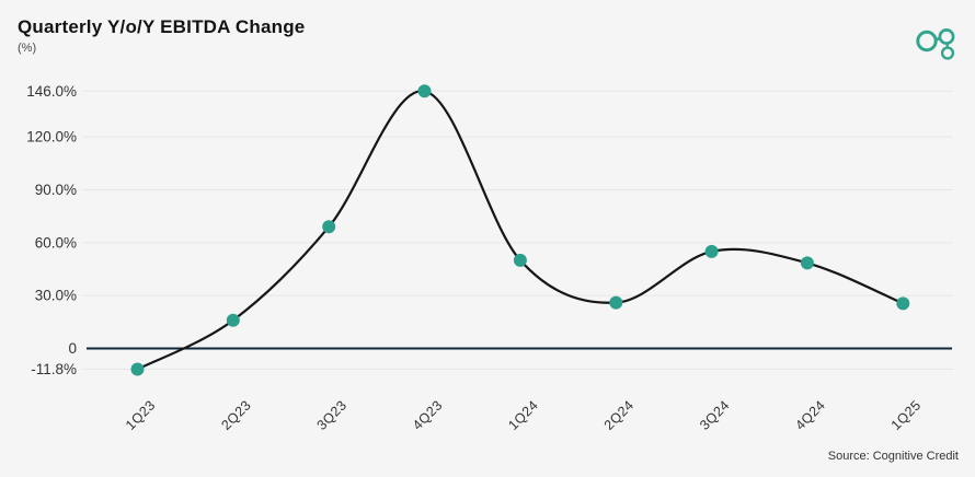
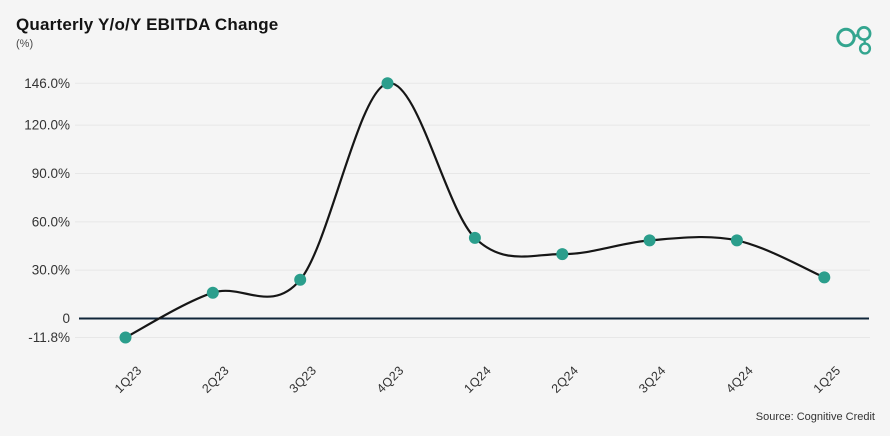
3Q23: 69% -> 24%
2Q24: 26% -> 40%
3Q24: 55% -> 48%
